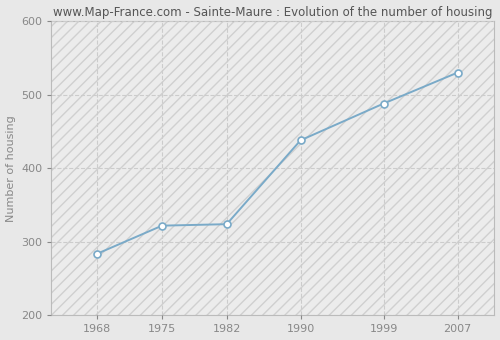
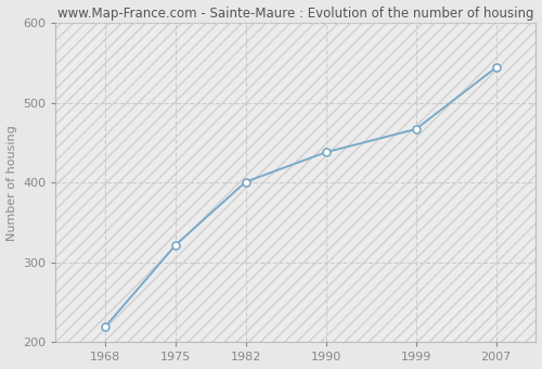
1968: 284 -> 220
1982: 324 -> 401
1999: 488 -> 467
2007: 530 -> 544
